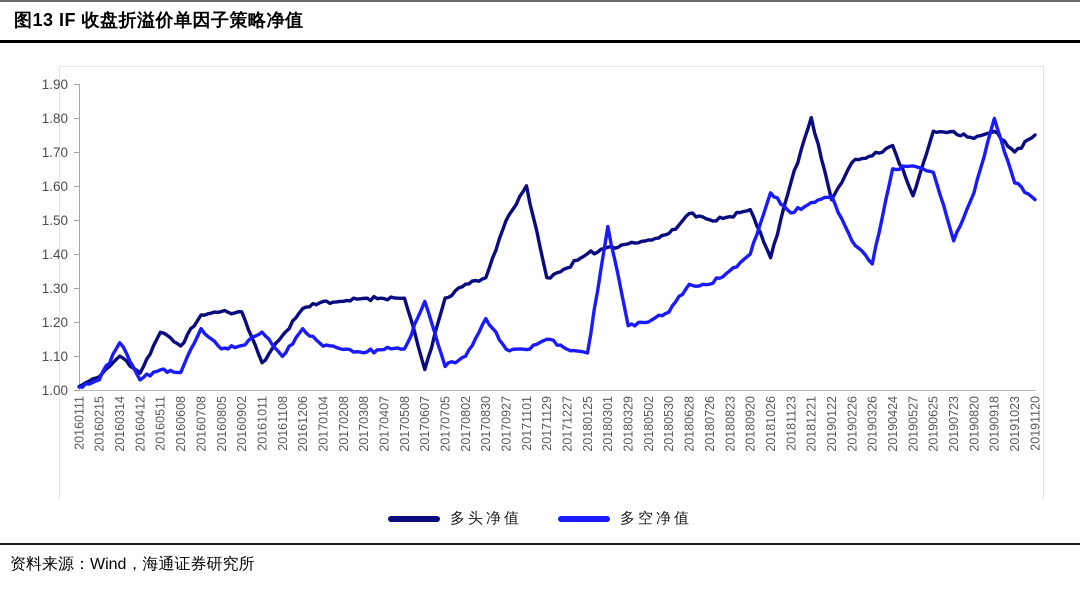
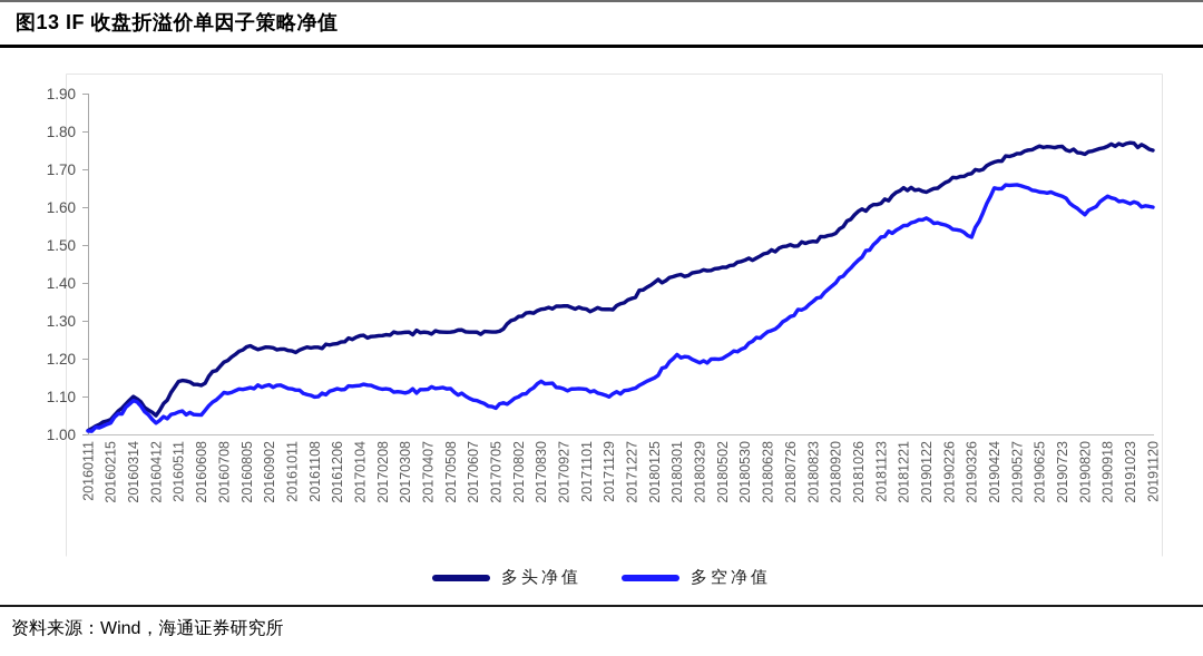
多空净值/20160314: 1.14 -> 1.09
多头净值/20160511: 1.17 -> 1.14
多头净值/20160708: 1.22 -> 1.19
多空净值/20160708: 1.18 -> 1.11
多头净值/20161011: 1.08 -> 1.22
多空净值/20161011: 1.17 -> 1.12
多头净值/20161108: 1.16 -> 1.23
多空净值/20161206: 1.18 -> 1.12
多头净值/20170607: 1.06 -> 1.27
多空净值/20170607: 1.26 -> 1.09
多空净值/20170830: 1.21 -> 1.14
多头净值/20170927: 1.50 -> 1.34
多头净值/20171101: 1.60 -> 1.33
多空净值/20171129: 1.15 -> 1.10
多空净值/20180125: 1.11 -> 1.15
多空净值/20180301: 1.48 -> 1.21
多头净值/20180628: 1.52 -> 1.48
多空净值/20180628: 1.31 -> 1.27
多头净值/20181026: 1.39 -> 1.59
多空净值/20181026: 1.58 -> 1.46
多头净值/20181221: 1.80 -> 1.65
多头净值/20190122: 1.56 -> 1.64
多空净值/20190226: 1.44 -> 1.55
多空净值/20190326: 1.37 -> 1.52
多头净值/20190527: 1.57 -> 1.74
多空净值/20190723: 1.44 -> 1.63
多空净值/20190918: 1.80 -> 1.63
多头净值/20191023: 1.70 -> 1.77
多空净值/20191120: 1.56 -> 1.60
